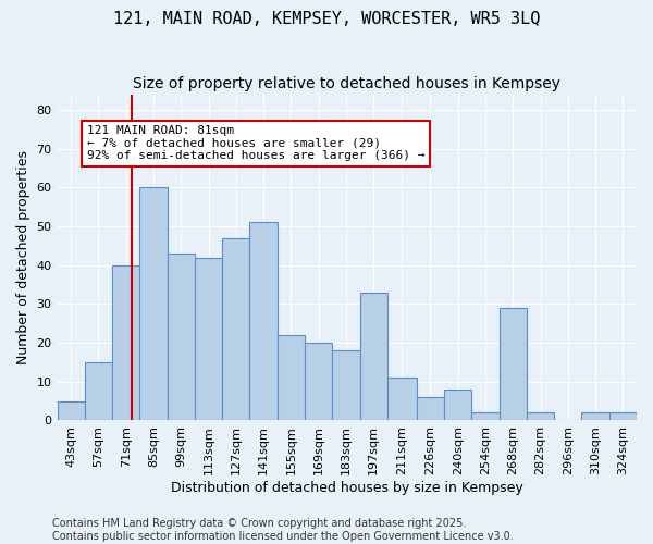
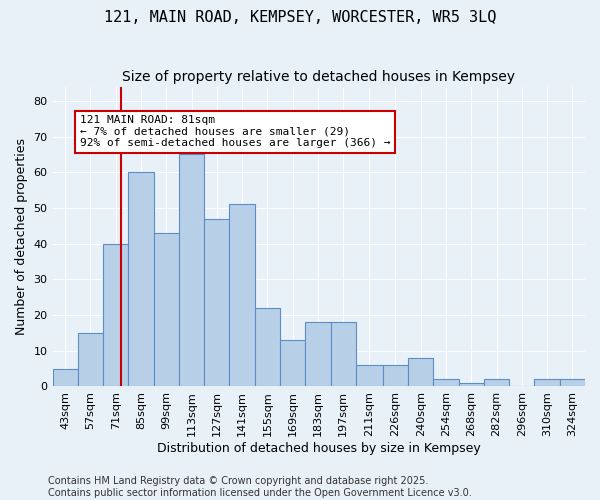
113sqm: 42 -> 65
169sqm: 20 -> 13
197sqm: 33 -> 18
211sqm: 11 -> 6
268sqm: 29 -> 1
